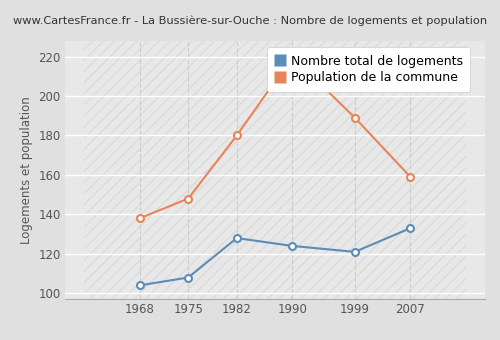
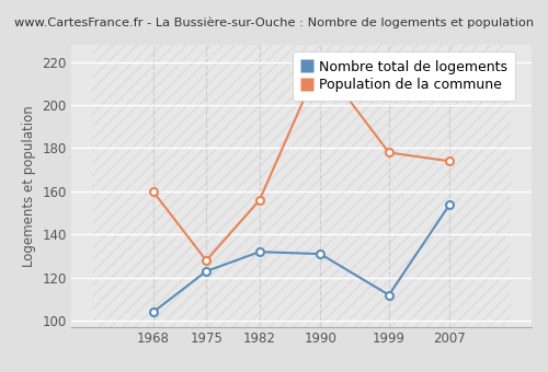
Population de la commune/1968: 138 -> 160
Nombre total de logements/1975: 108 -> 123
Population de la commune/1975: 148 -> 128
Nombre total de logements/1982: 128 -> 132
Population de la commune/1982: 180 -> 156
Nombre total de logements/1990: 124 -> 131
Nombre total de logements/1999: 121 -> 112
Population de la commune/1999: 189 -> 178
Nombre total de logements/2007: 133 -> 154
Population de la commune/2007: 159 -> 174
